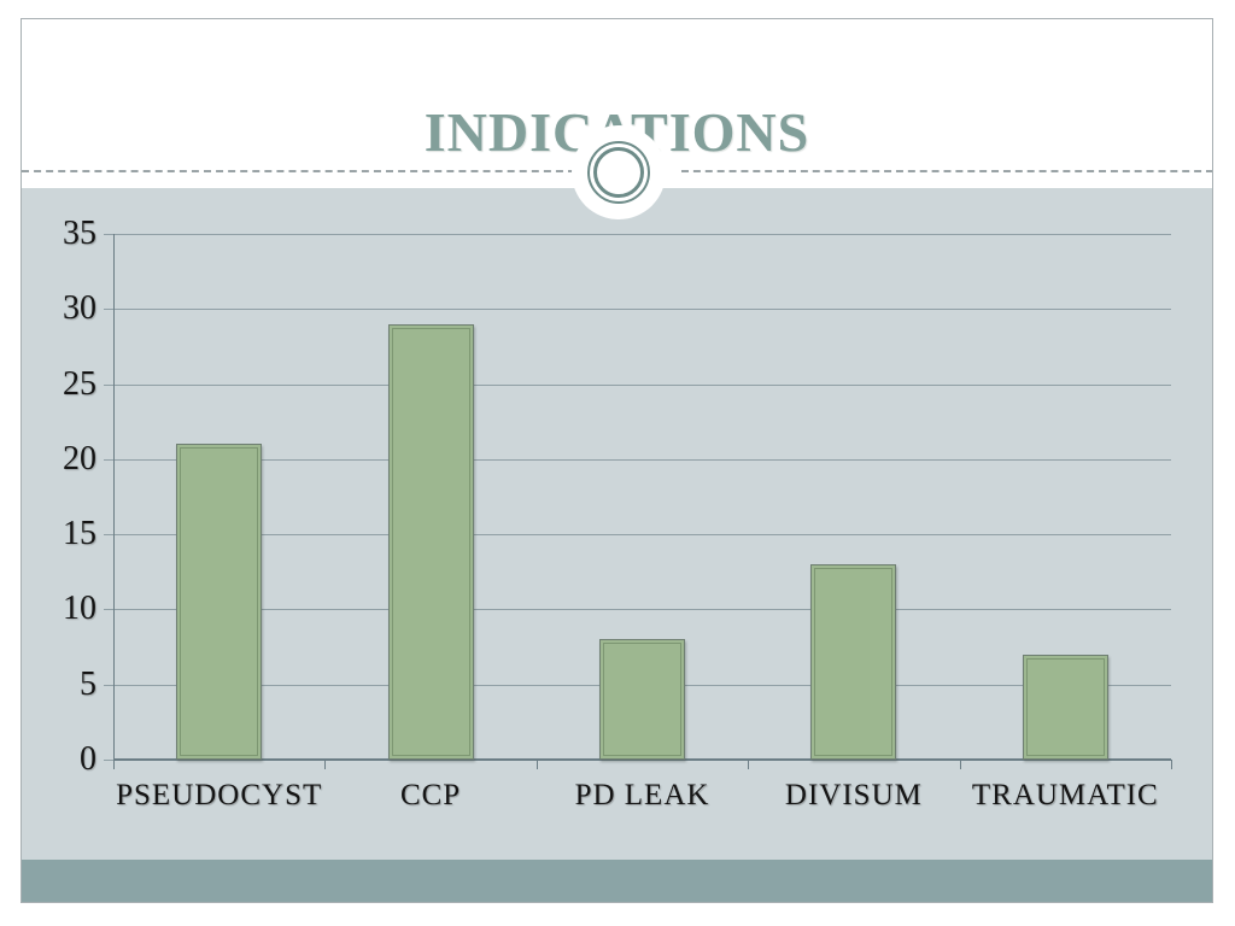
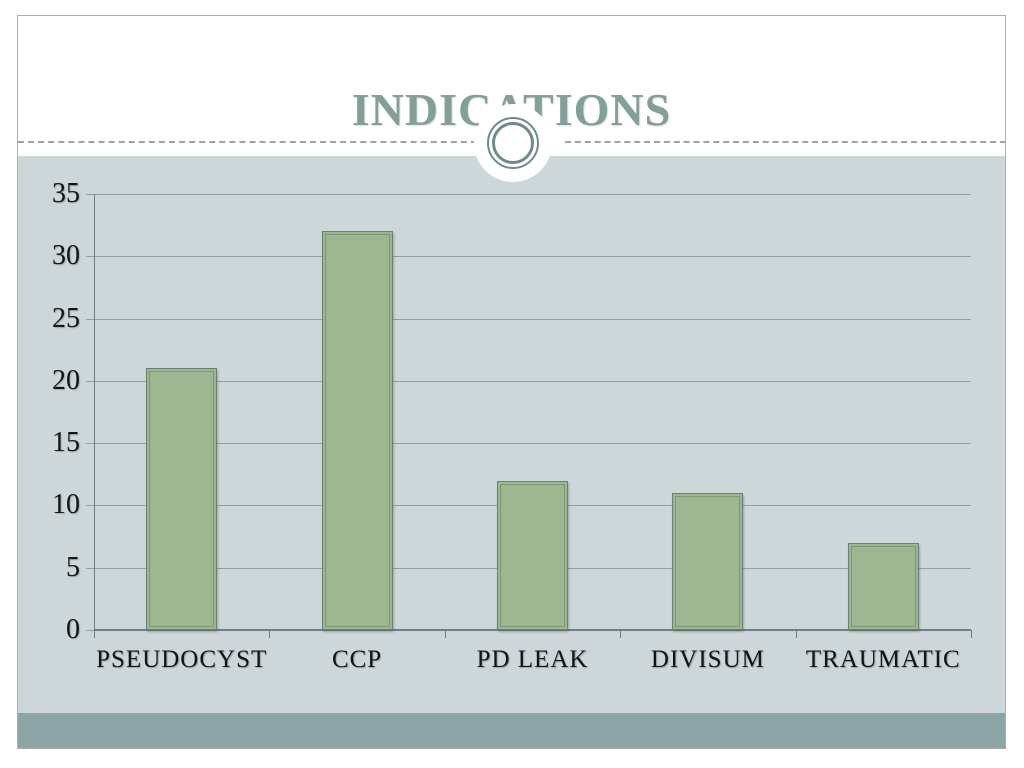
CCP: 29 -> 32
PD LEAK: 8 -> 12
DIVISUM: 13 -> 11
